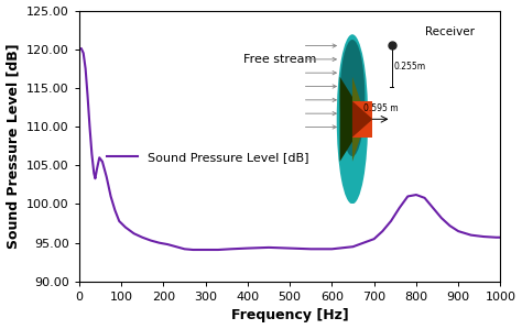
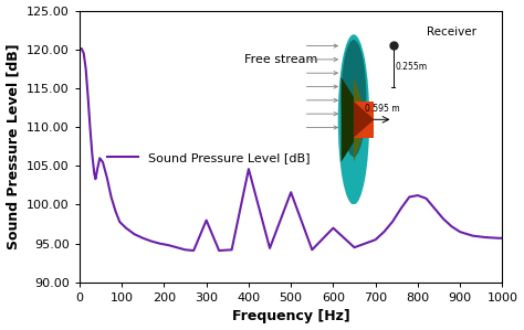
300: 94.1 -> 98.0
400: 94.3 -> 104.6
500: 94.3 -> 101.6
600: 94.2 -> 97.0
